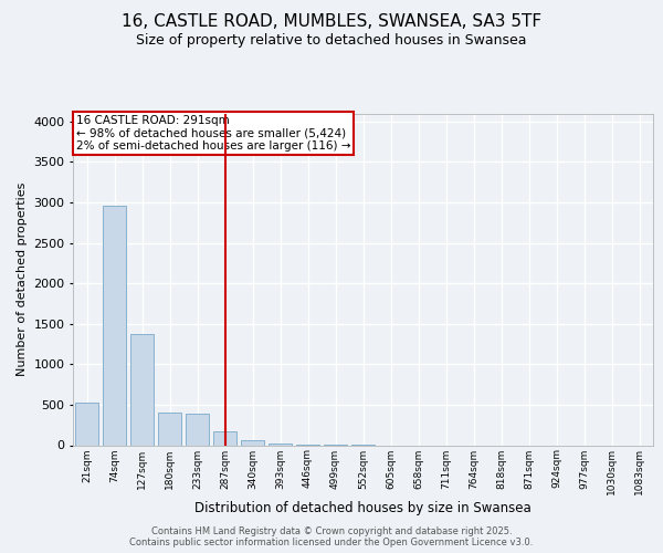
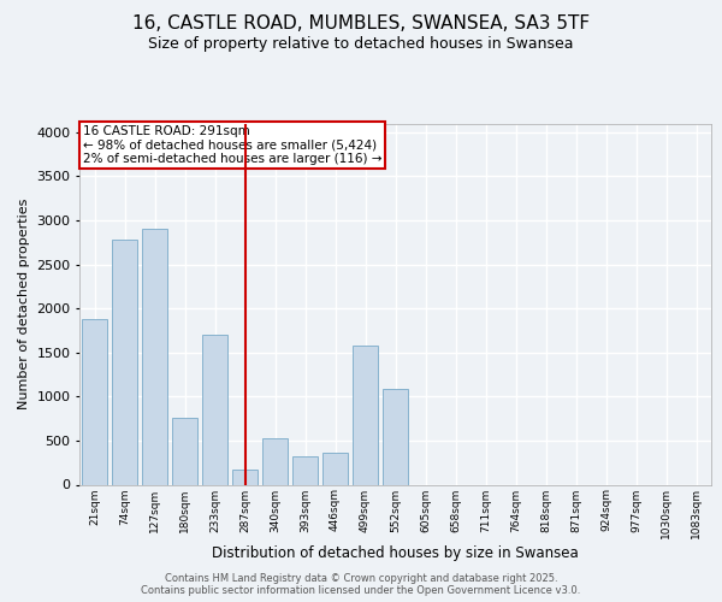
21sqm: 530 -> 1880
74sqm: 2960 -> 2780
127sqm: 1370 -> 2900
180sqm: 410 -> 760
233sqm: 400 -> 1700
340sqm: 60 -> 520
393sqm: 20 -> 320
446sqm: 10 -> 360
499sqm: 0 -> 1580
552sqm: 0 -> 1080
